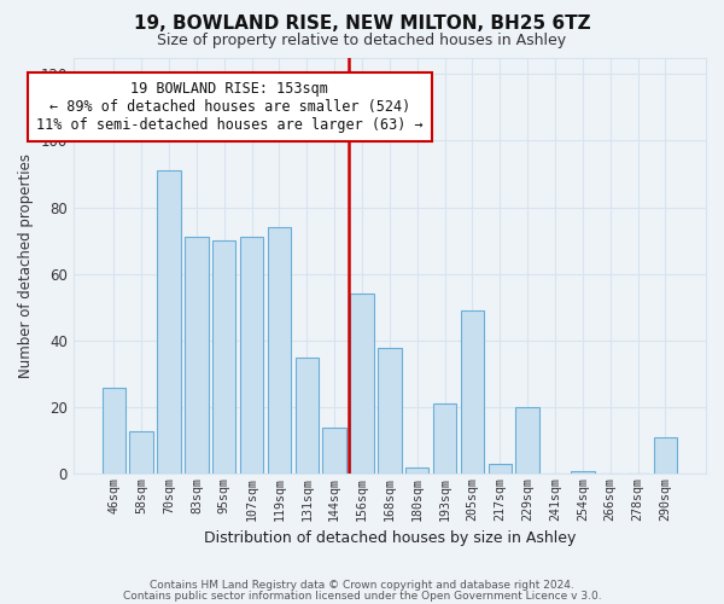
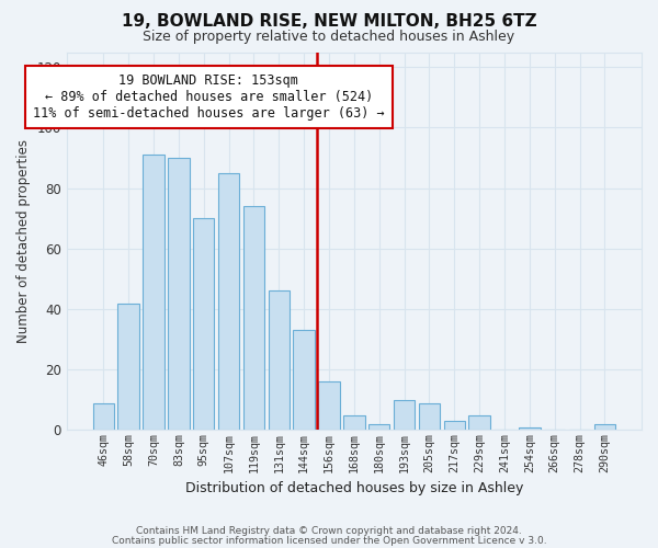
46sqm: 26 -> 9
58sqm: 13 -> 42
83sqm: 71 -> 90
107sqm: 71 -> 85
131sqm: 35 -> 46
144sqm: 14 -> 33
156sqm: 54 -> 16
168sqm: 38 -> 5
193sqm: 21 -> 10
205sqm: 49 -> 9
229sqm: 20 -> 5
290sqm: 11 -> 2
